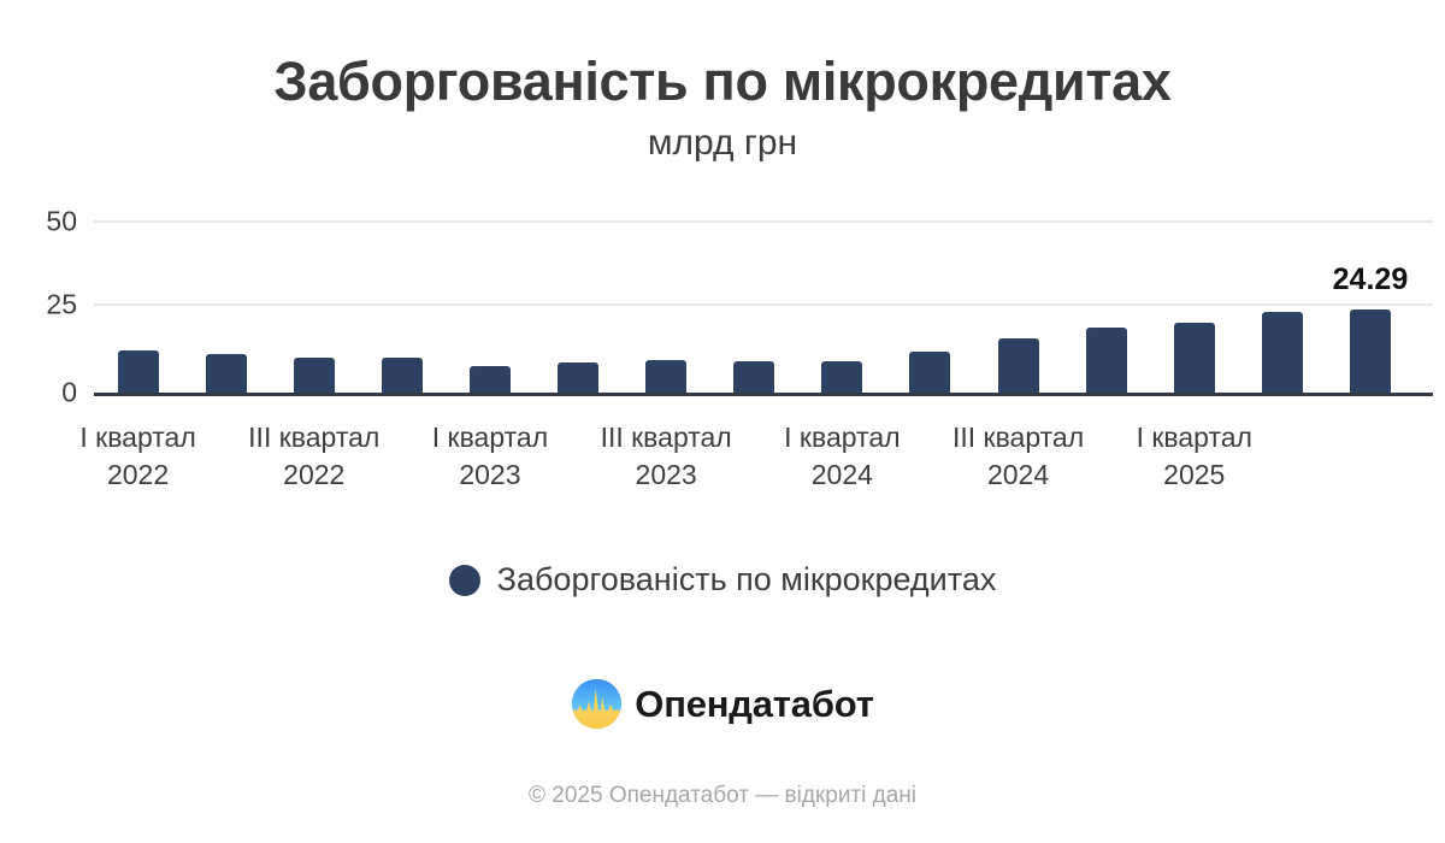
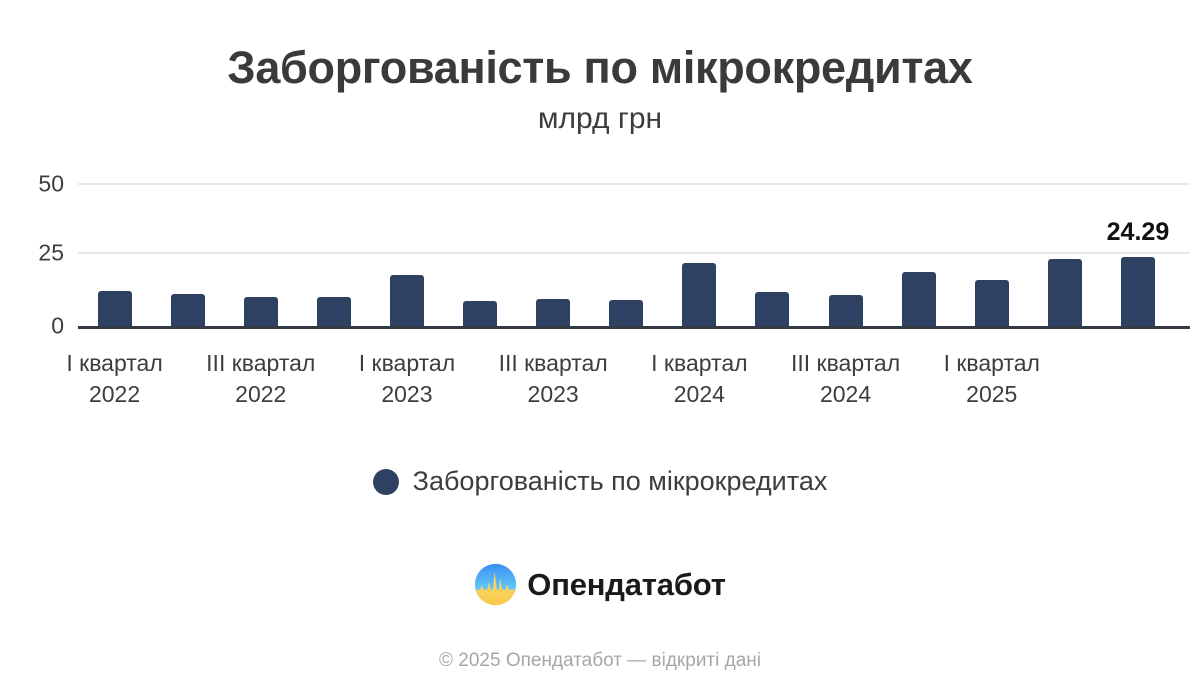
I квартал 2023: 8 -> 18
I квартал 2024: 9 -> 22
III квартал 2024: 16 -> 11
I квартал 2025: 20 -> 16
